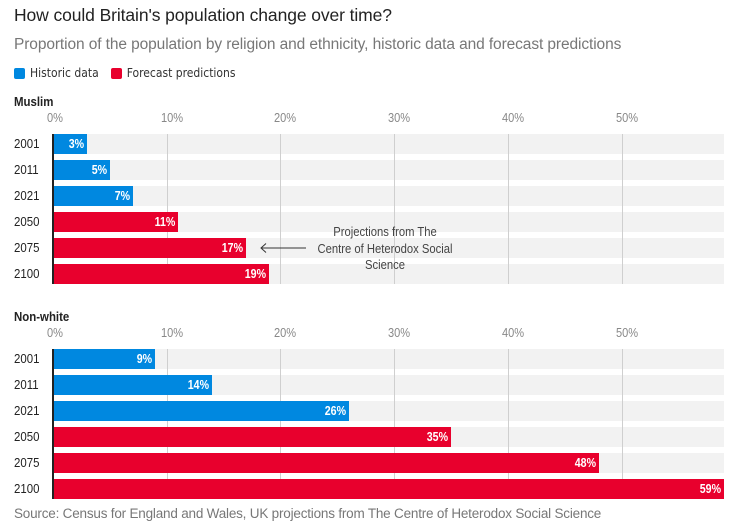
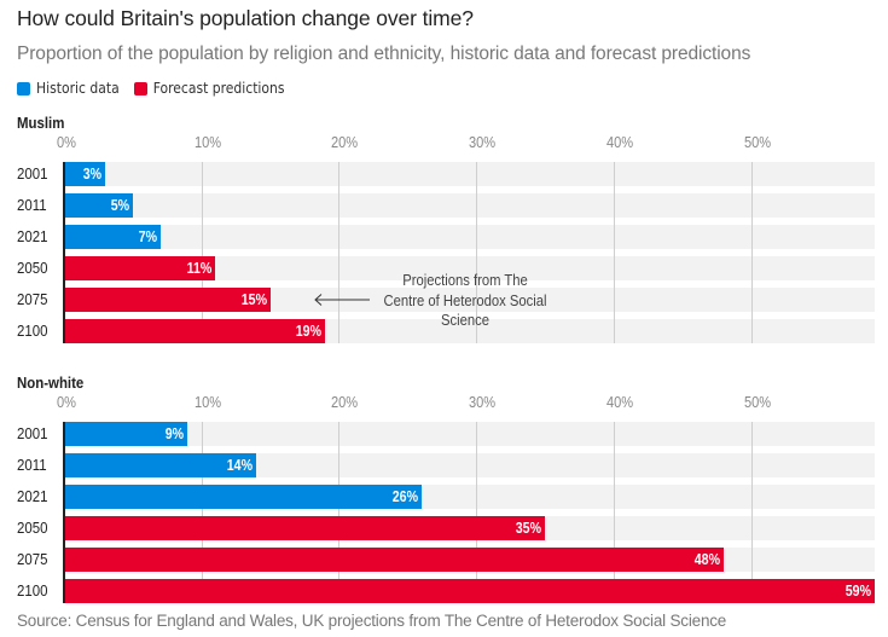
Muslim/2075: 17% -> 15%
